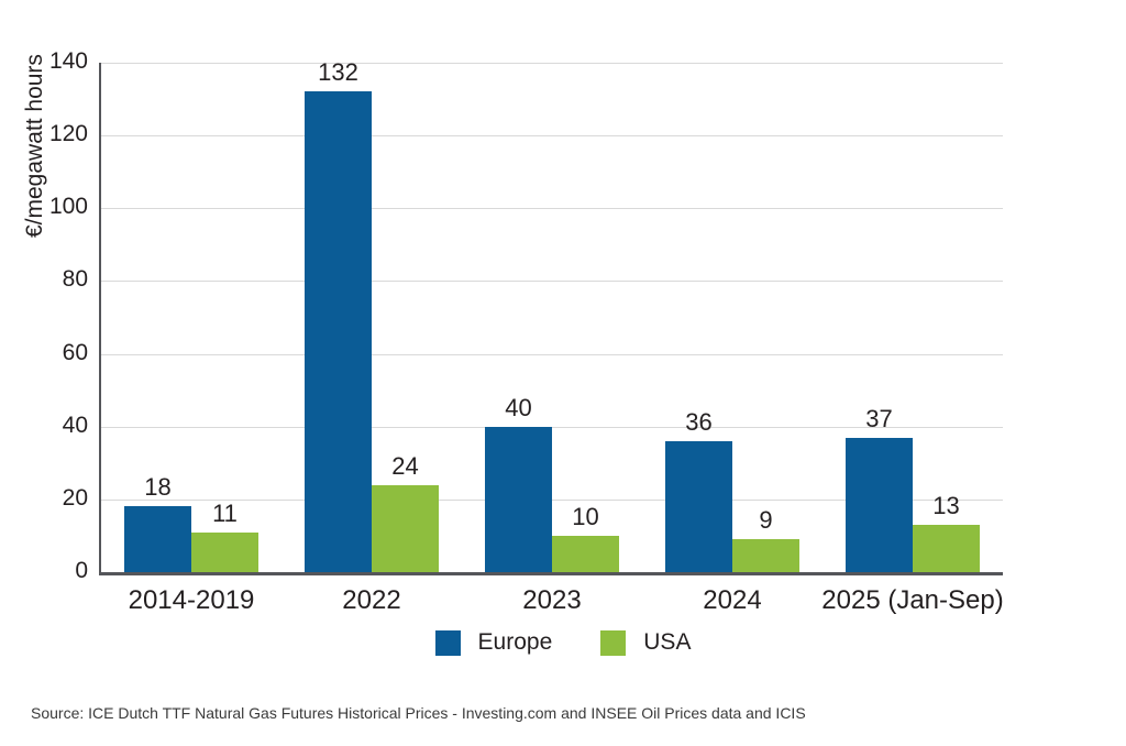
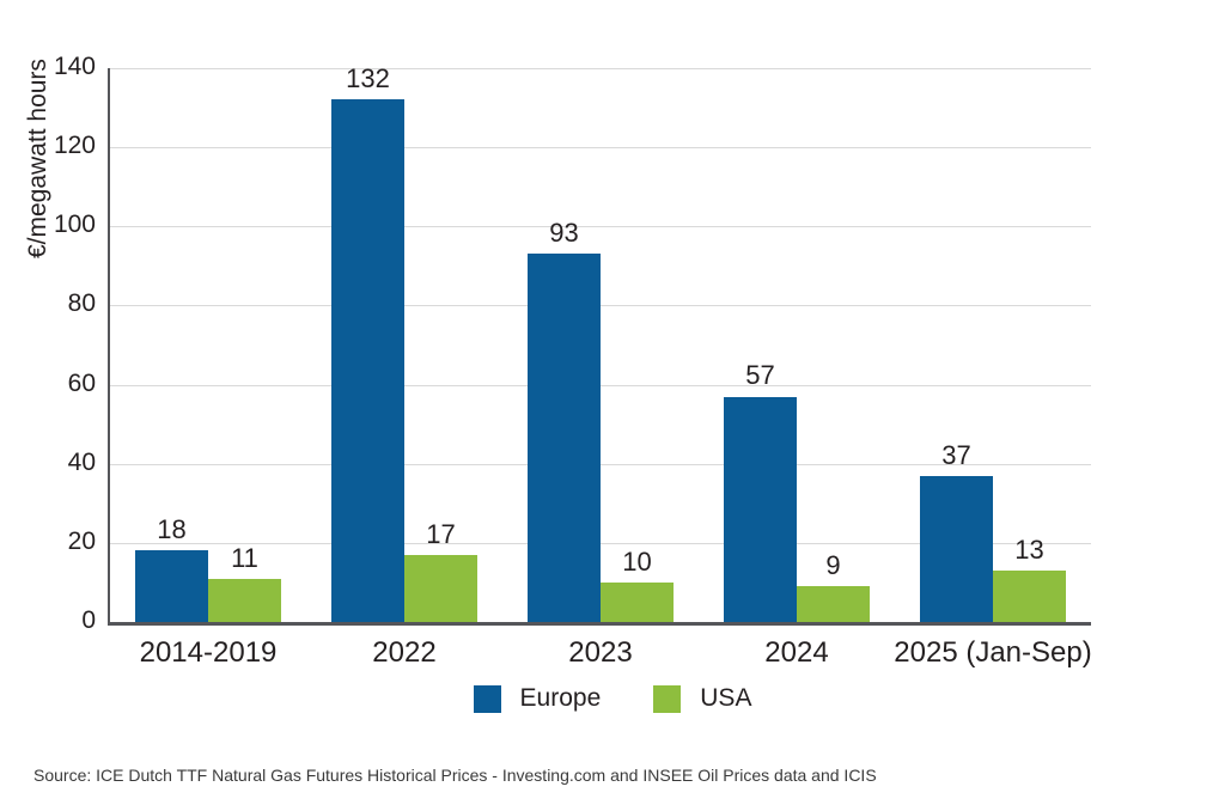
USA/2022: 24 -> 17
Europe/2023: 40 -> 93
Europe/2024: 36 -> 57
